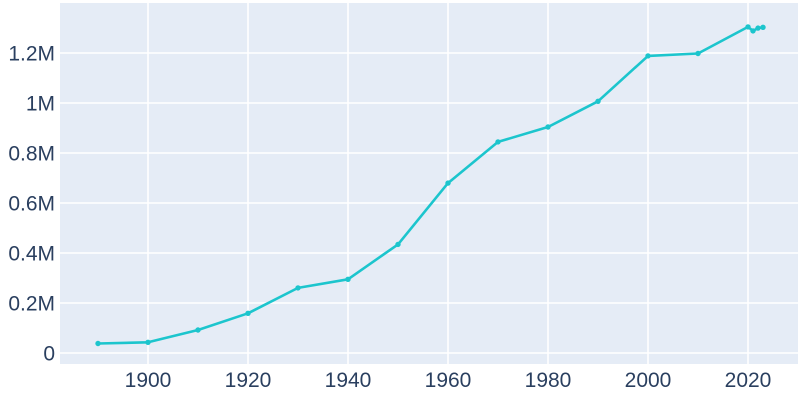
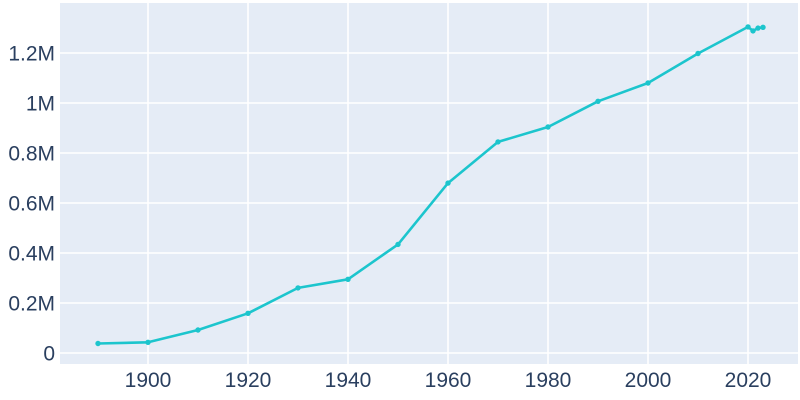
2000: 1.19M -> 1.08M
